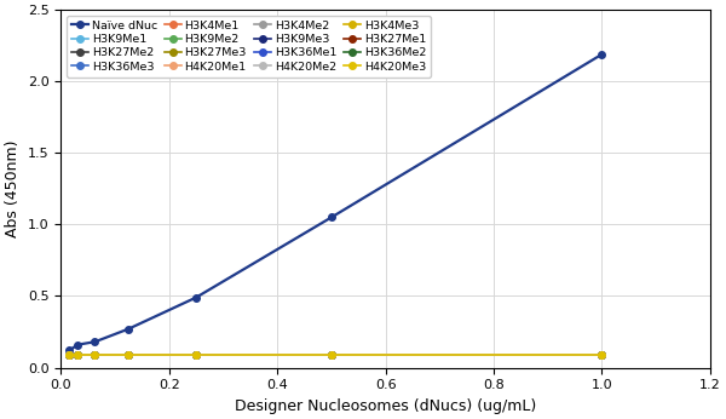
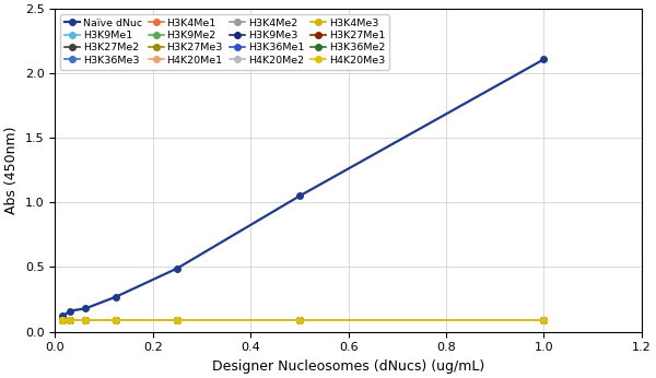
Naïve dNuc/1.0: 2.19 -> 2.11
